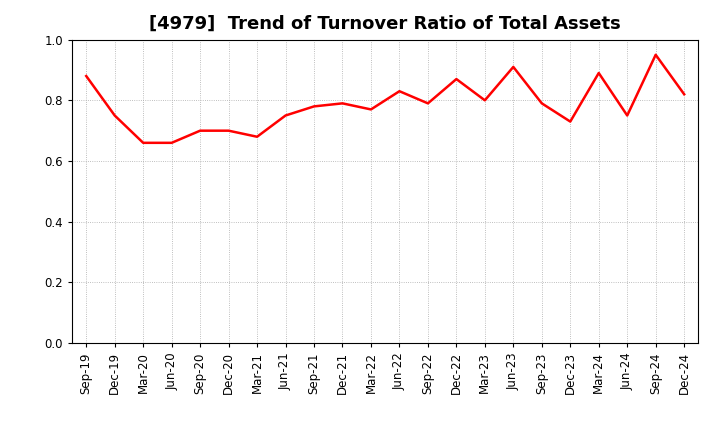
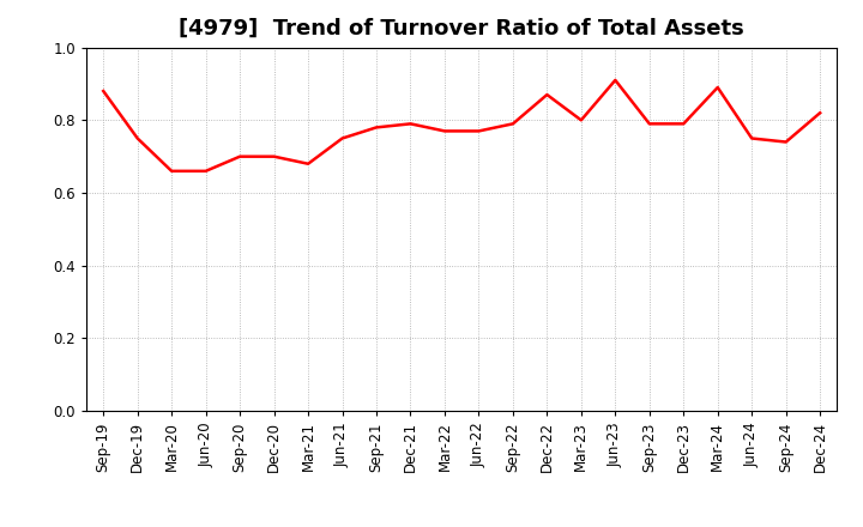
Jun-22: 0.83 -> 0.77
Dec-23: 0.73 -> 0.79
Sep-24: 0.95 -> 0.74
